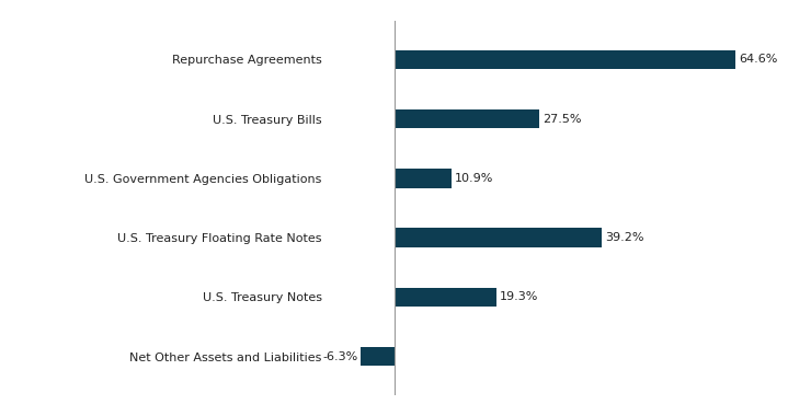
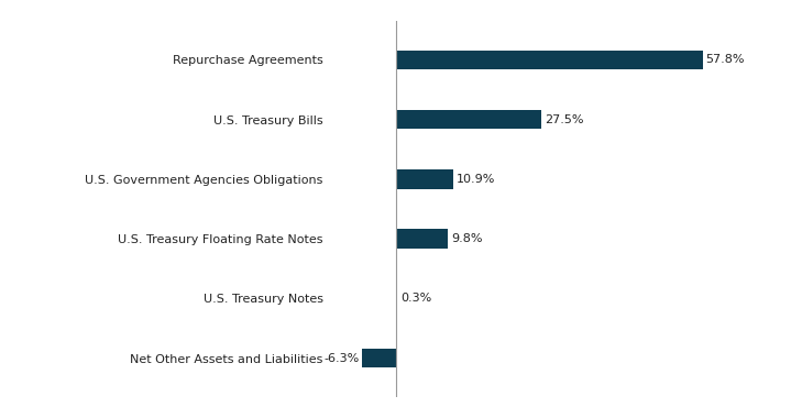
Repurchase Agreements: 64.6% -> 57.8%
U.S. Treasury Floating Rate Notes: 39.2% -> 9.8%
U.S. Treasury Notes: 19.3% -> 0.3%
